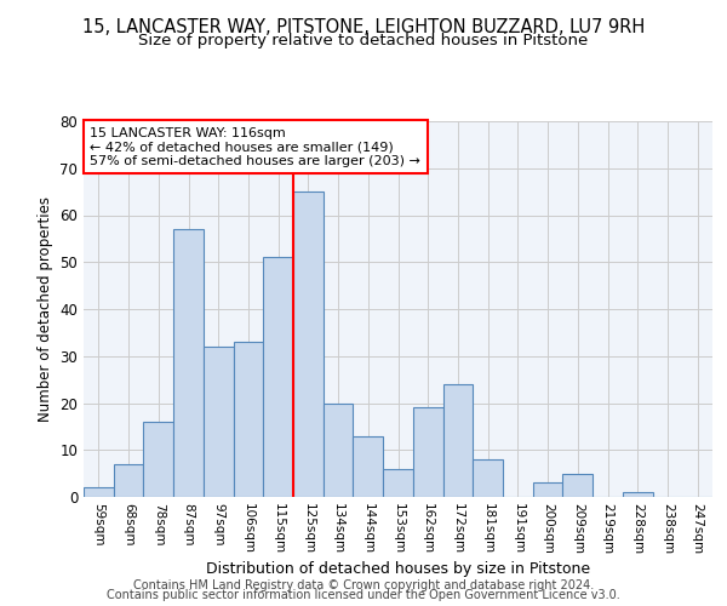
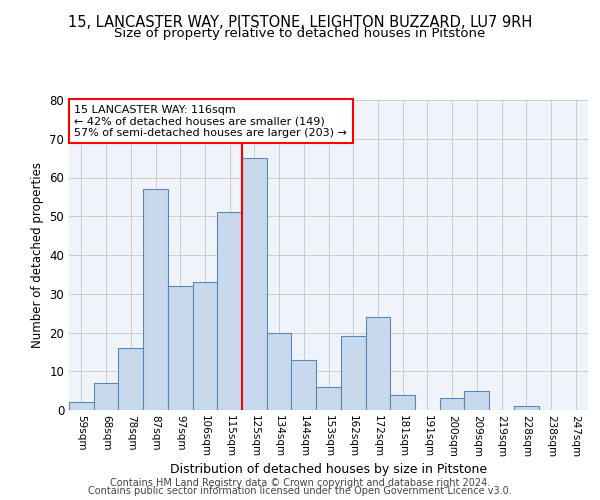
181sqm: 8 -> 4
